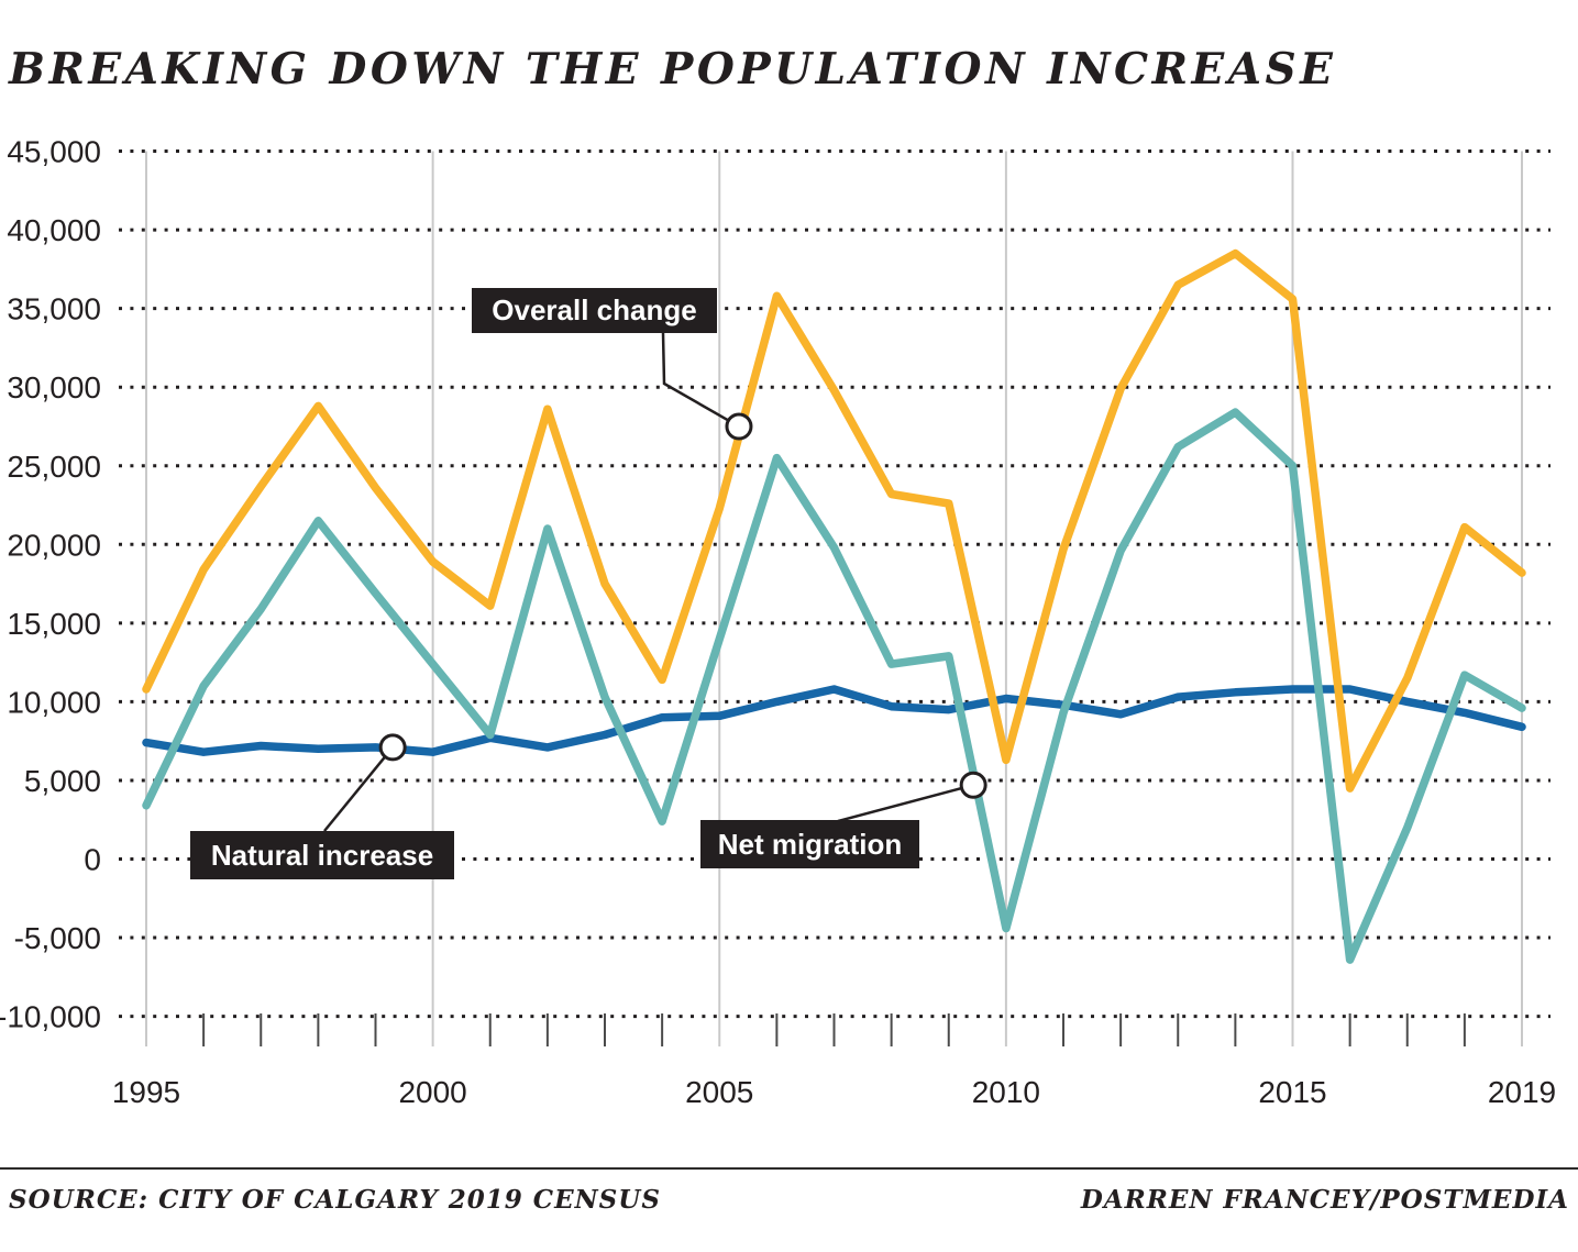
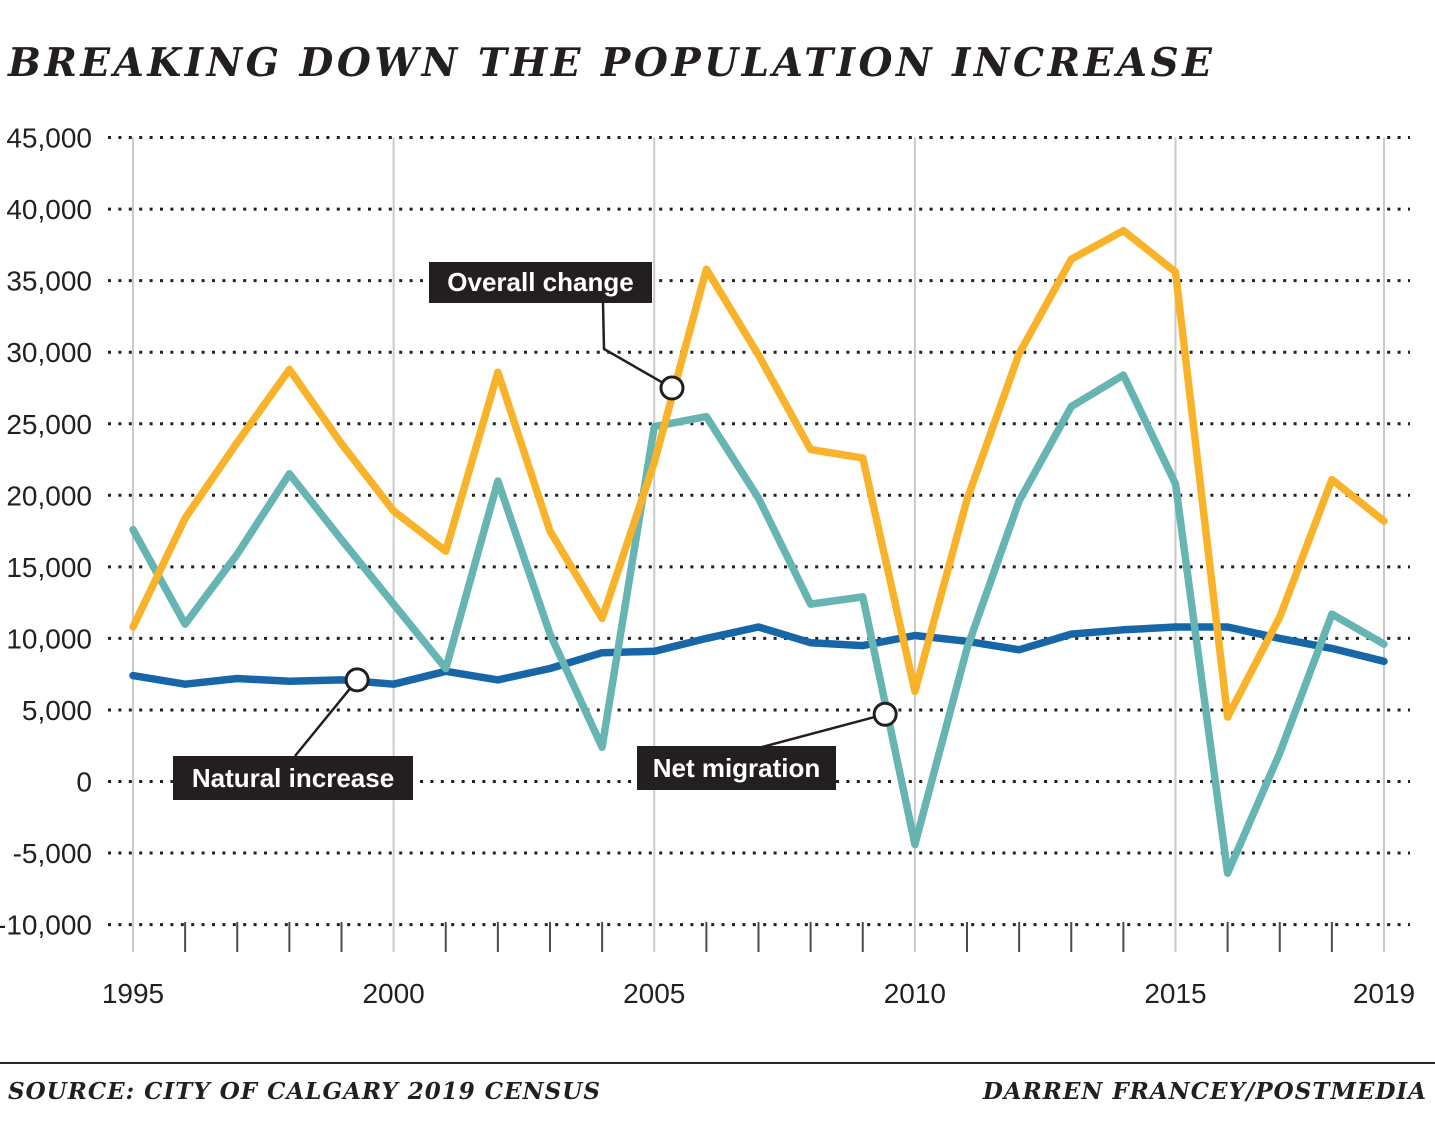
Net migration/1995: 3400 -> 17600
Net migration/2005: 14000 -> 24800
Net migration/2015: 25000 -> 20800
